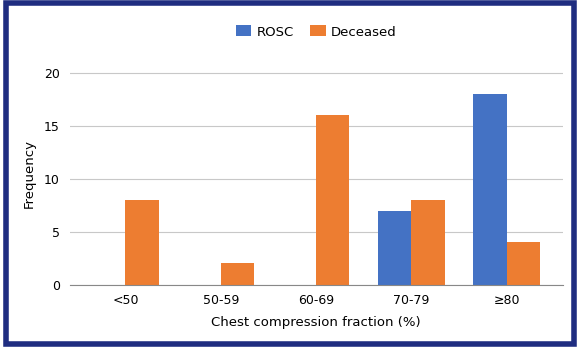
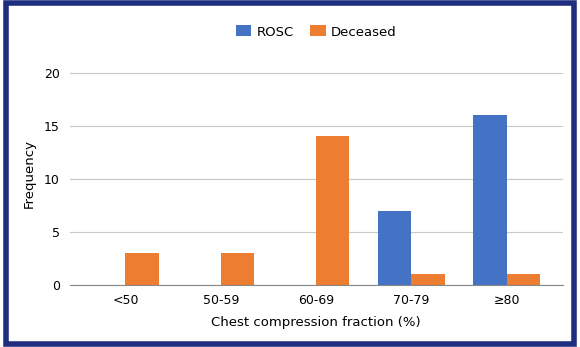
Deceased/<50: 8 -> 3
Deceased/50-59: 2 -> 3
Deceased/60-69: 16 -> 14
Deceased/70-79: 8 -> 1
ROSC/≥80: 18 -> 16
Deceased/≥80: 4 -> 1
